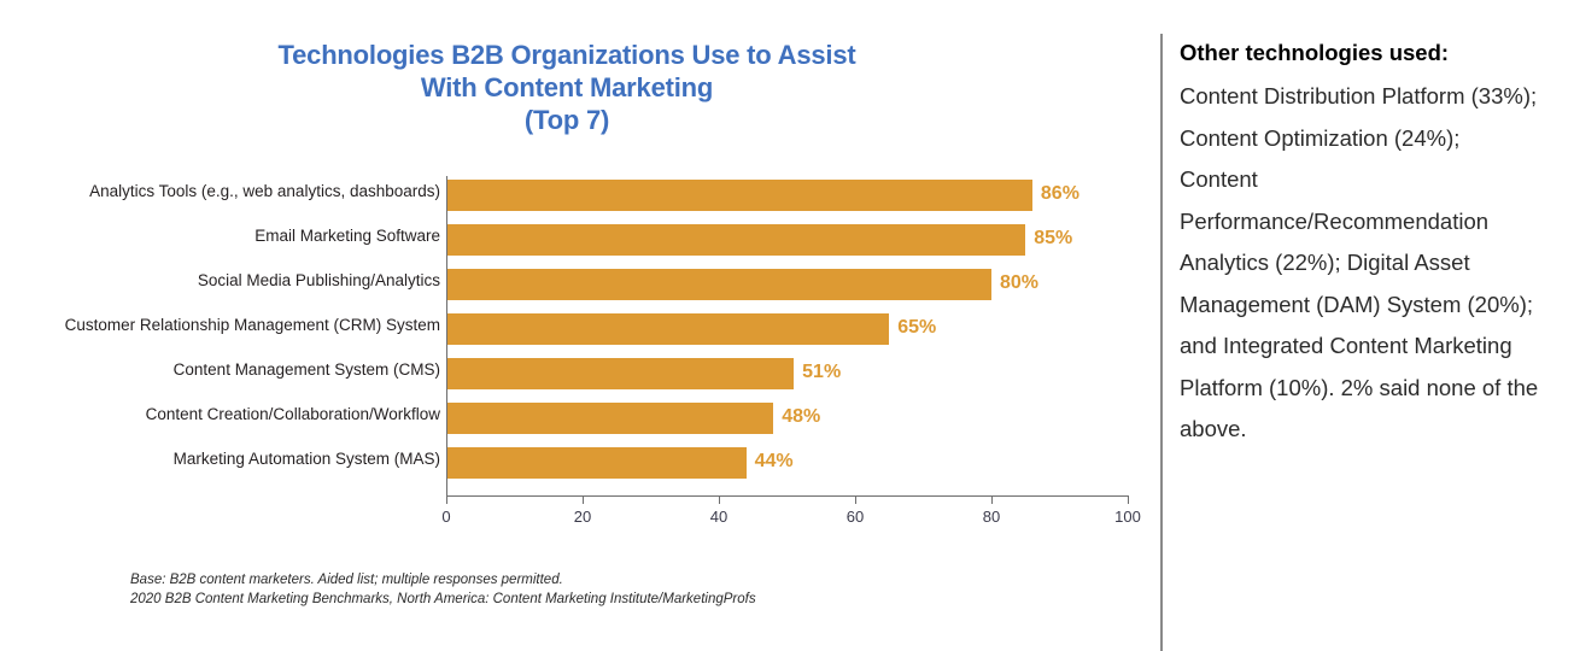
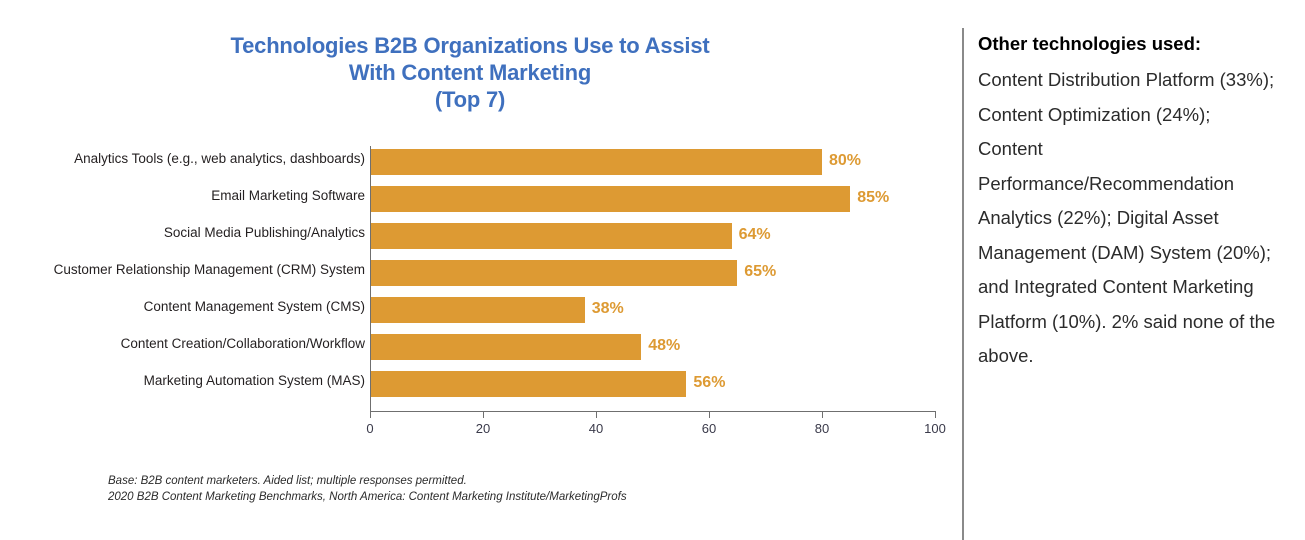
Analytics Tools (e.g., web analytics, dashboards): 86% -> 80%
Social Media Publishing/Analytics: 80% -> 64%
Content Management System (CMS): 51% -> 38%
Marketing Automation System (MAS): 44% -> 56%
